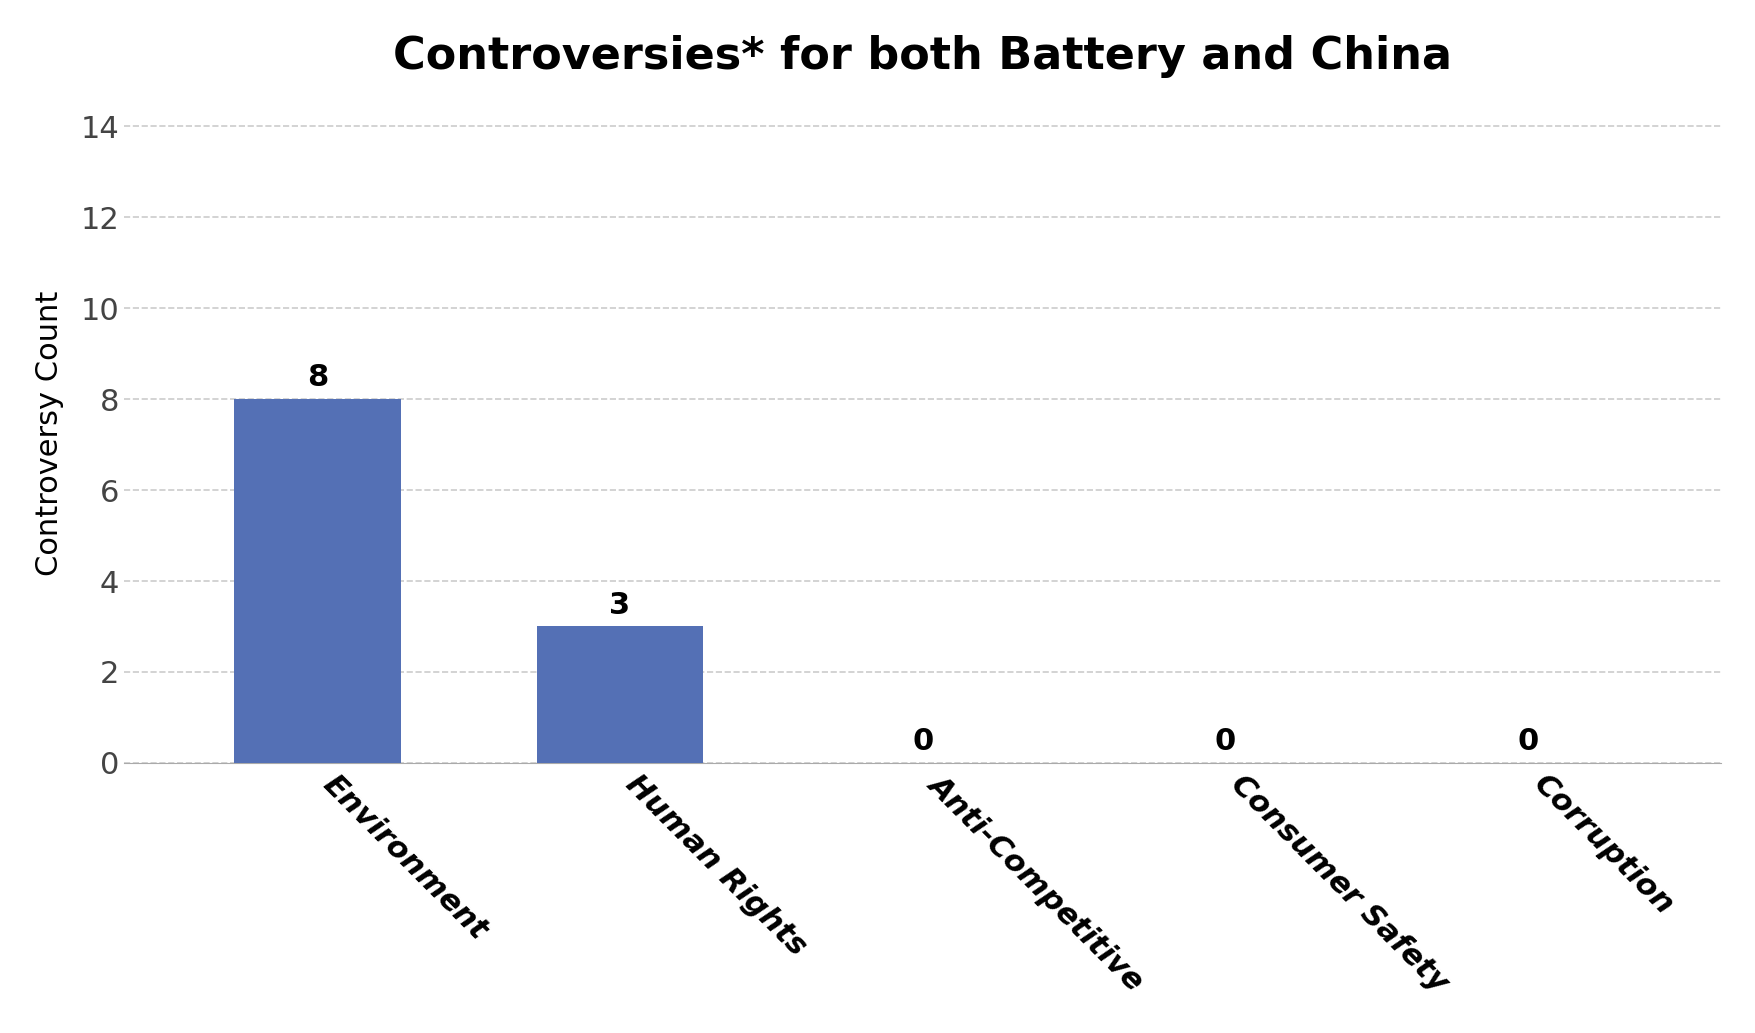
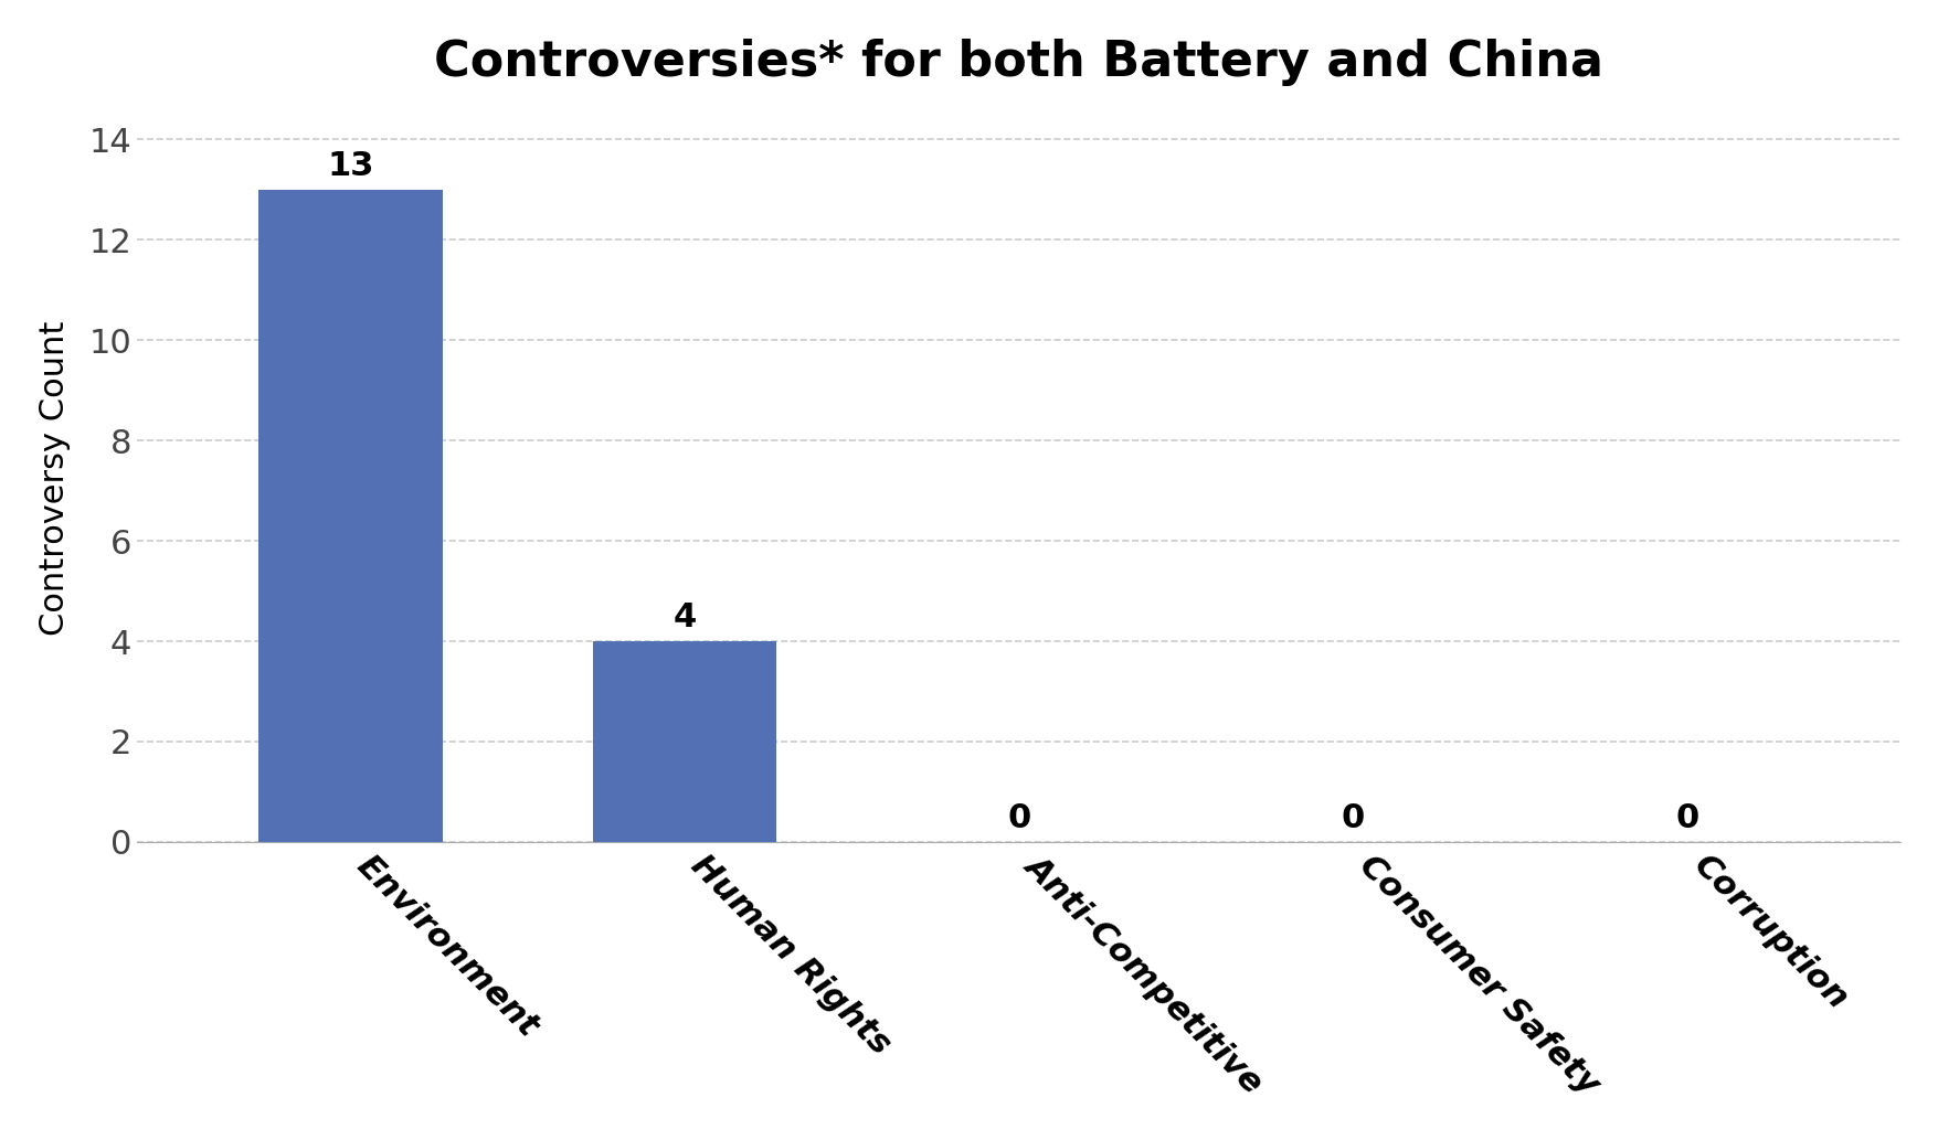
Environment: 8 -> 13
Human Rights: 3 -> 4
